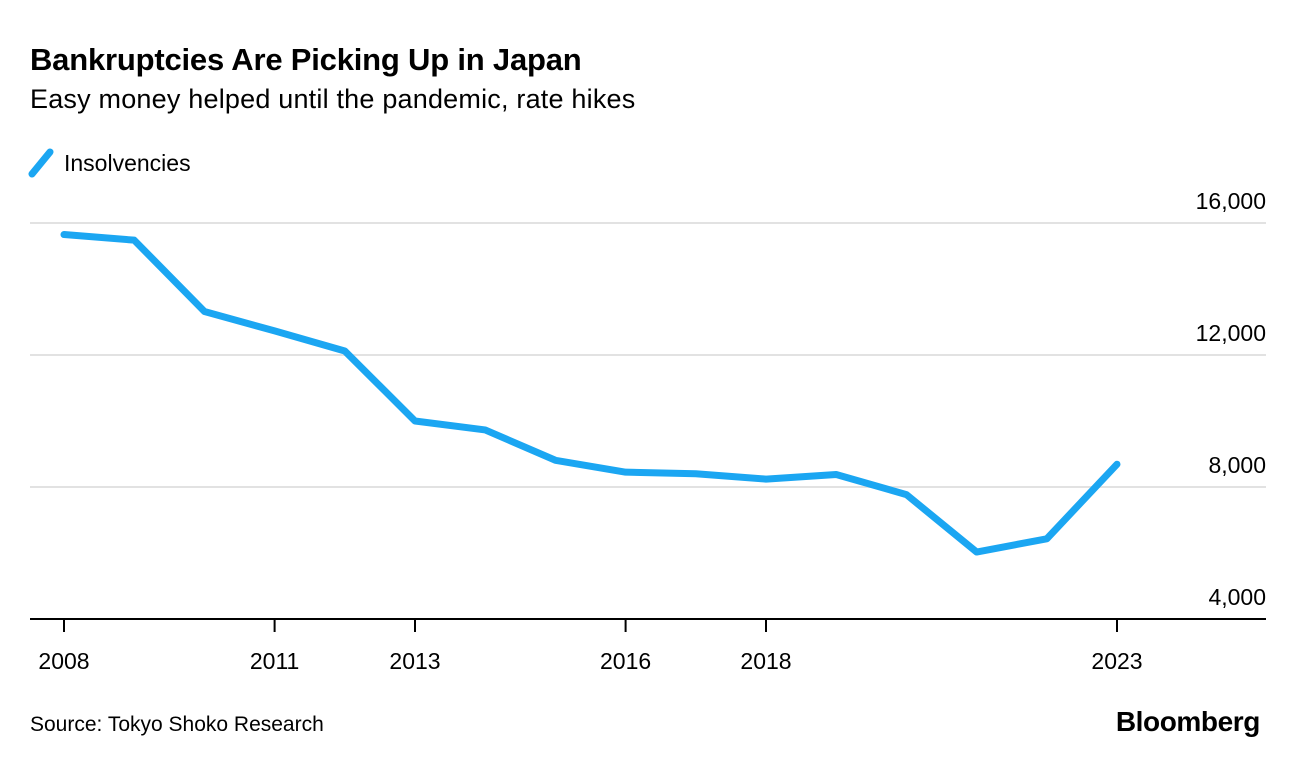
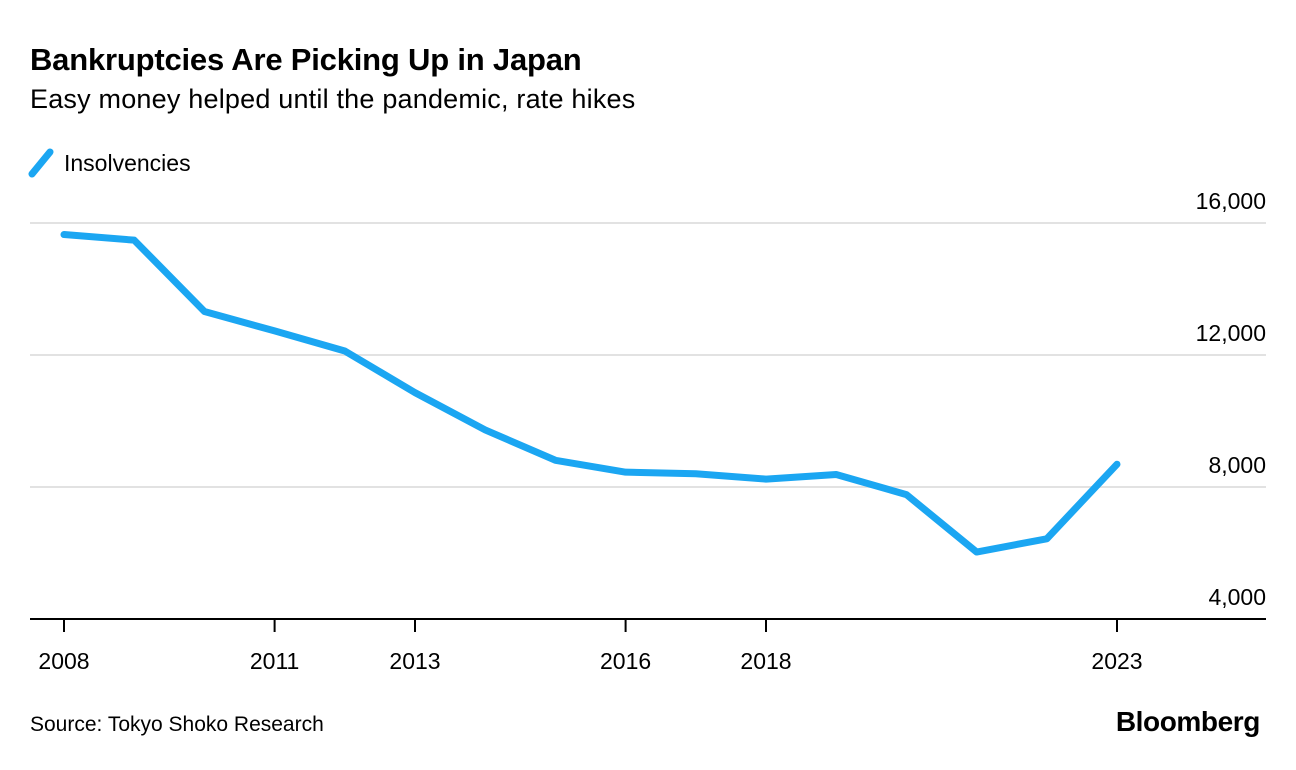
2013: 10000 -> 10900
